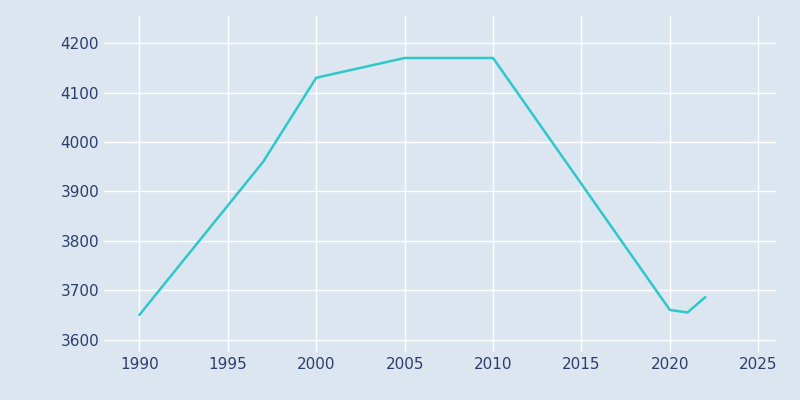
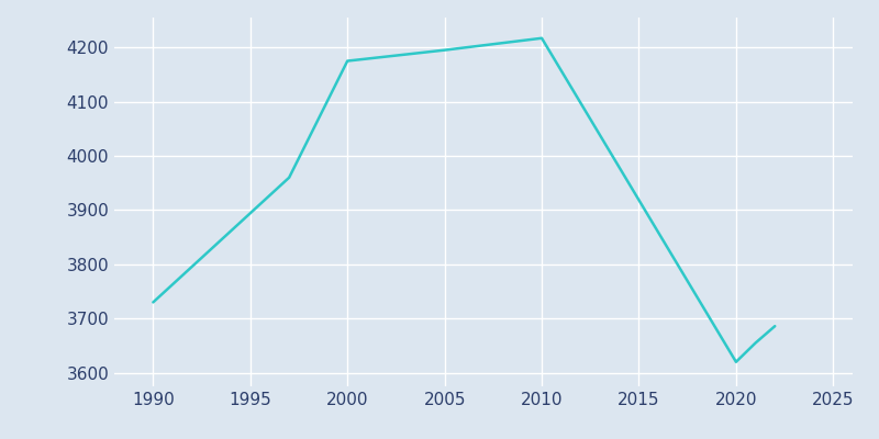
1990: 3650 -> 3730
2000: 4130 -> 4175
2005: 4170 -> 4195
2010: 4170 -> 4217
2020: 3660 -> 3620
